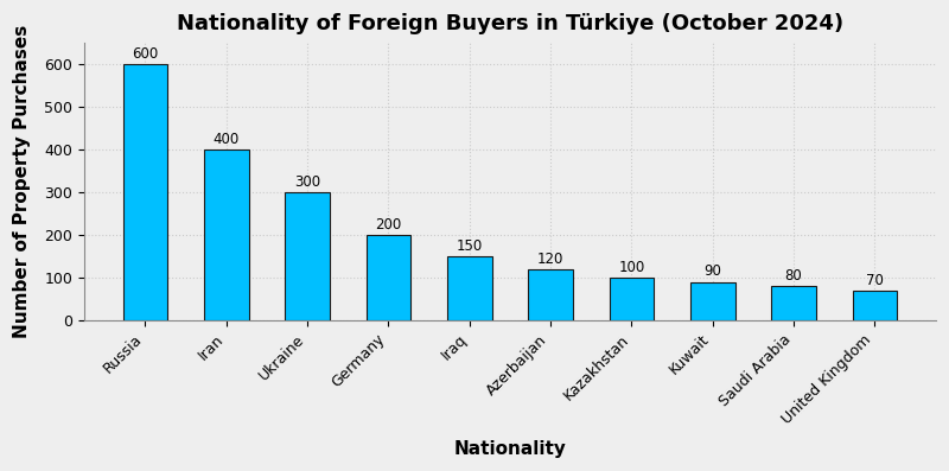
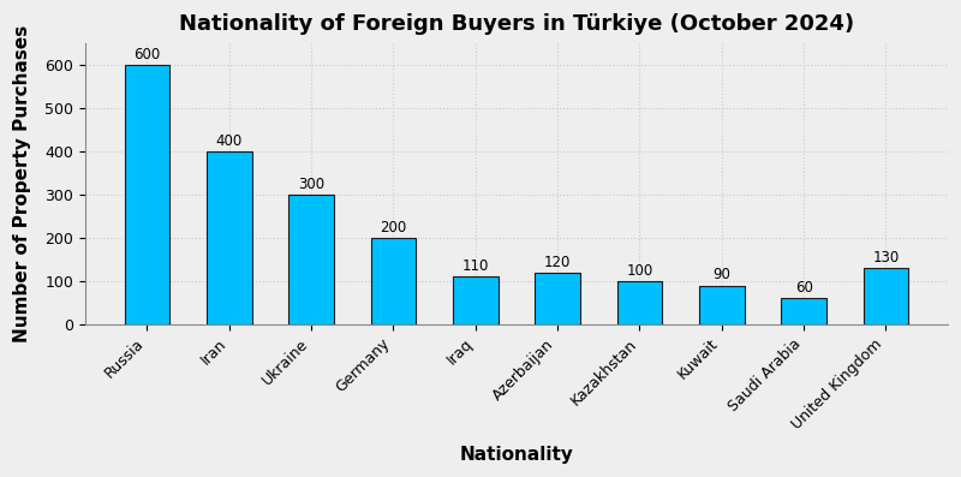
Iraq: 150 -> 110
Saudi Arabia: 80 -> 60
United Kingdom: 70 -> 130
